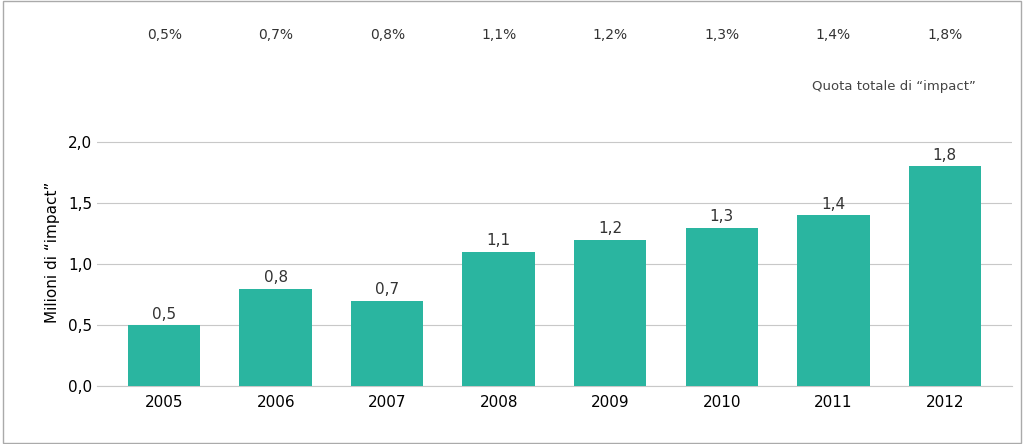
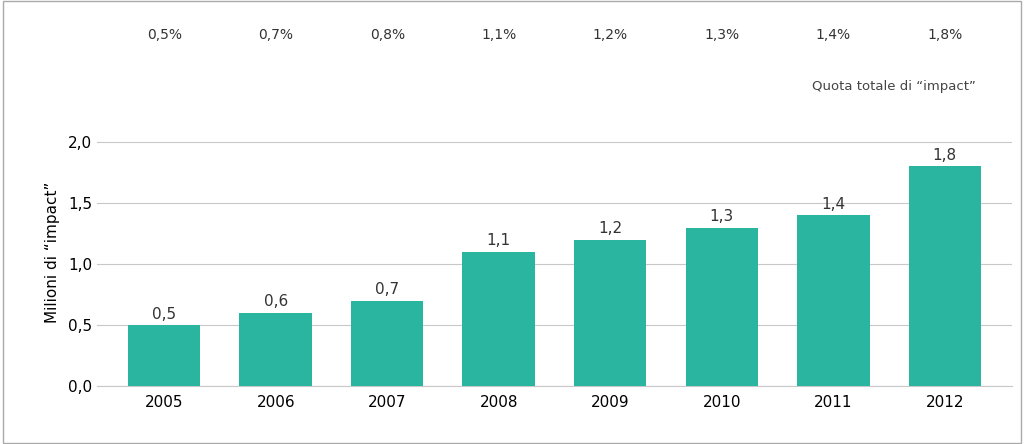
2006: 0,8 -> 0,6
